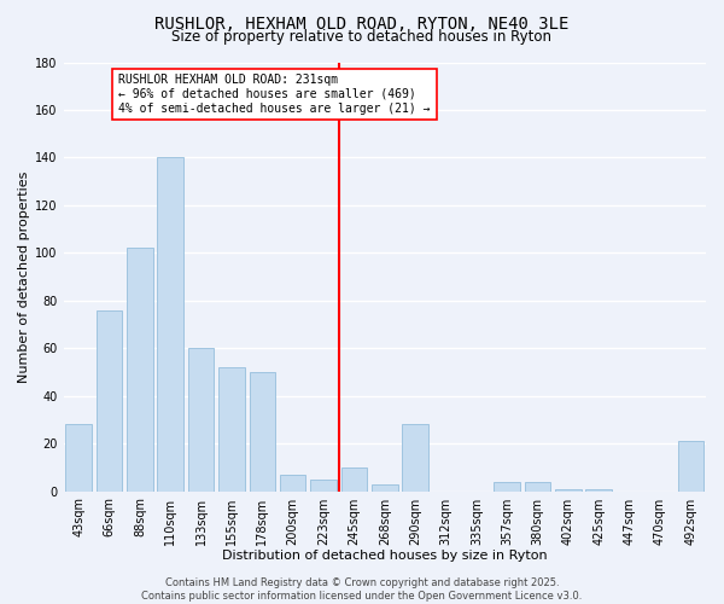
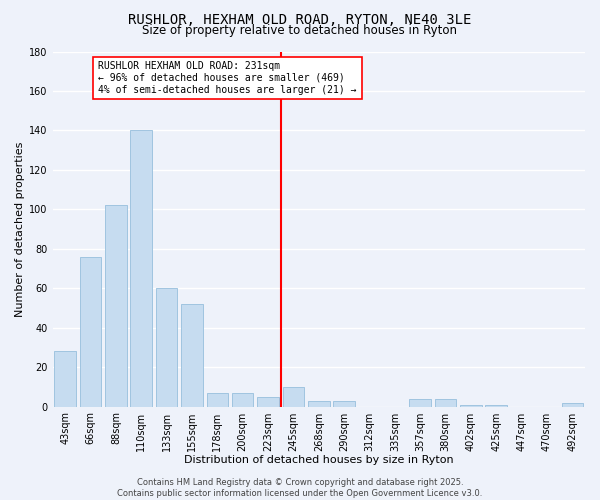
178sqm: 50 -> 7
290sqm: 28 -> 3
492sqm: 21 -> 2
